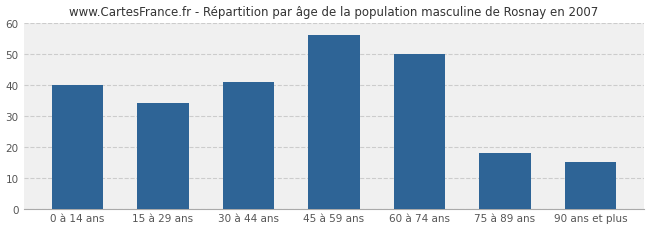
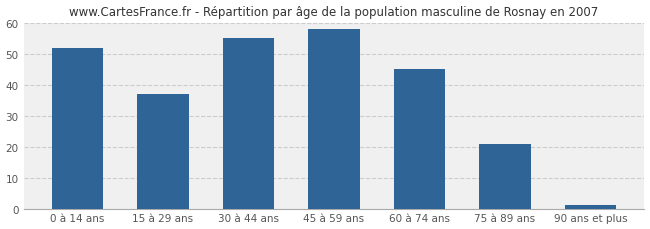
0 à 14 ans: 40 -> 52
15 à 29 ans: 34 -> 37
30 à 44 ans: 41 -> 55
45 à 59 ans: 56 -> 58
60 à 74 ans: 50 -> 45
75 à 89 ans: 18 -> 21
90 ans et plus: 15 -> 1
